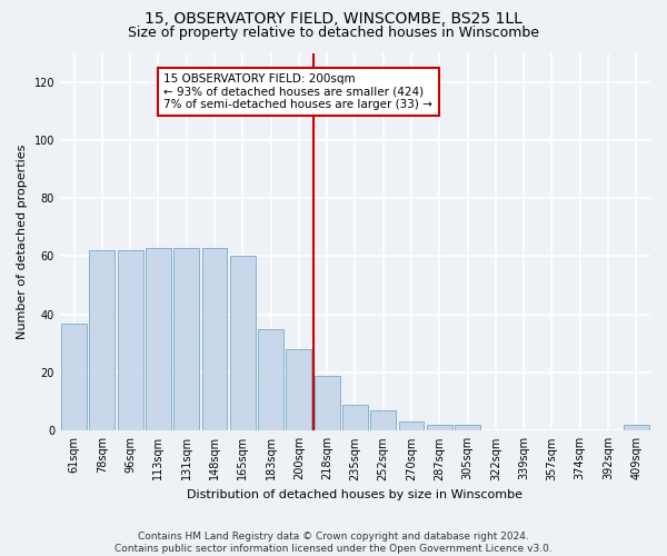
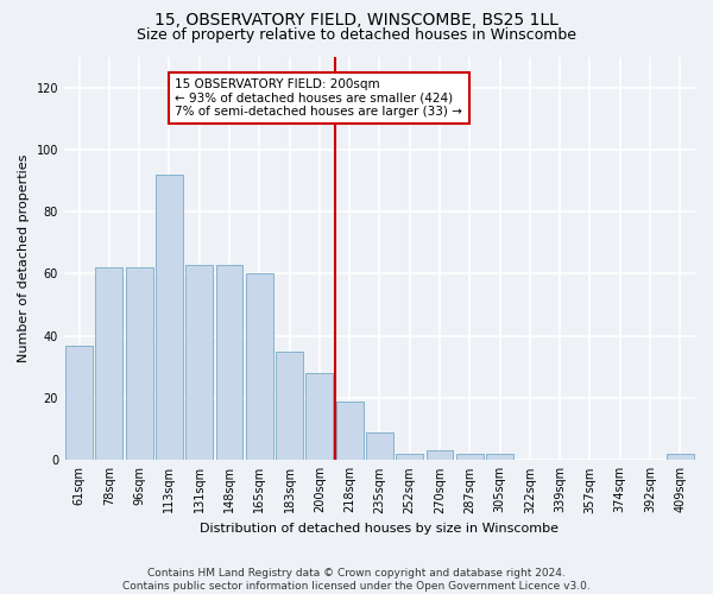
113sqm: 63 -> 92
252sqm: 7 -> 2
